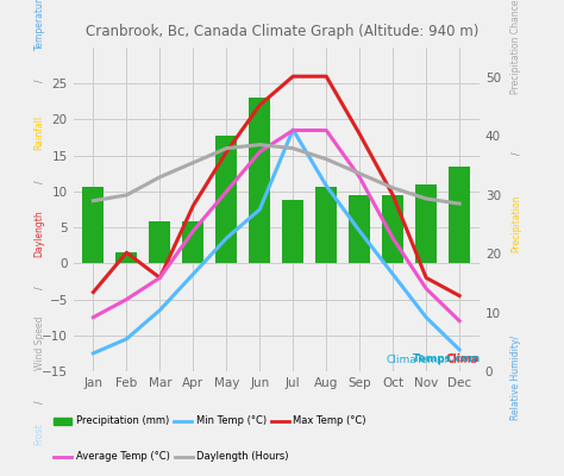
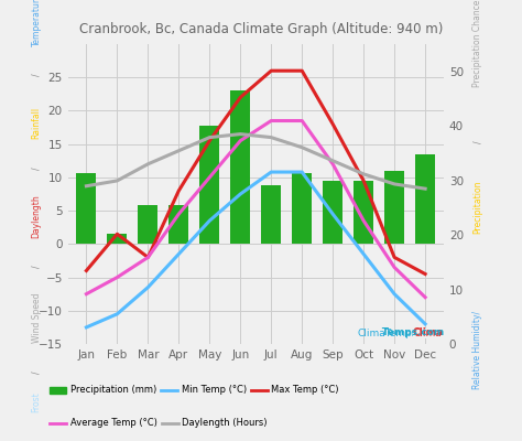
Min Temp (°C)/Jul: 18.6 -> 10.8
